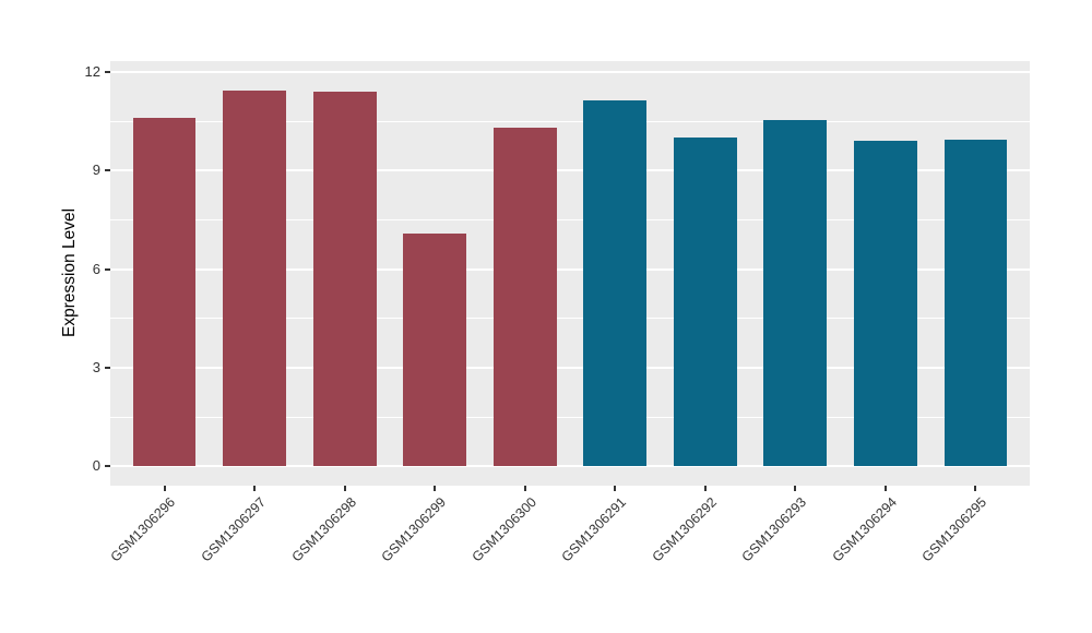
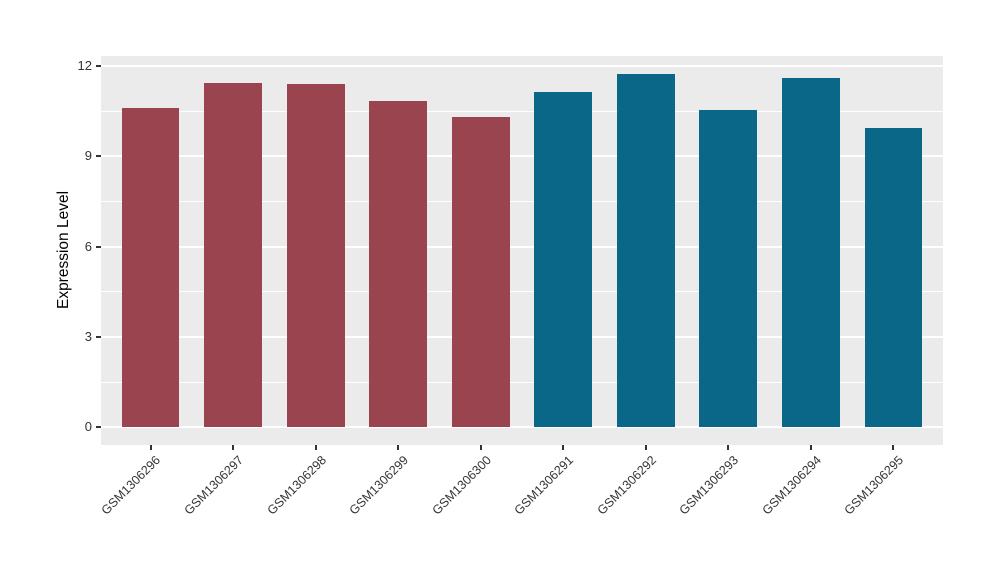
GSM1306299: 7.1 -> 10.8
GSM1306292: 10.0 -> 11.8
GSM1306294: 9.9 -> 11.6
